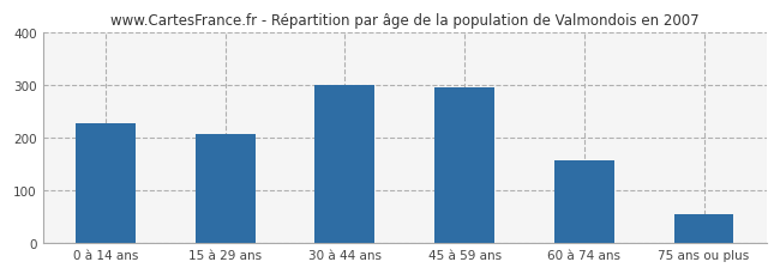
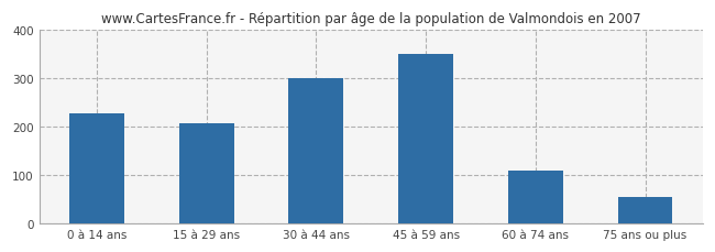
45 à 59 ans: 295 -> 350
60 à 74 ans: 158 -> 110
